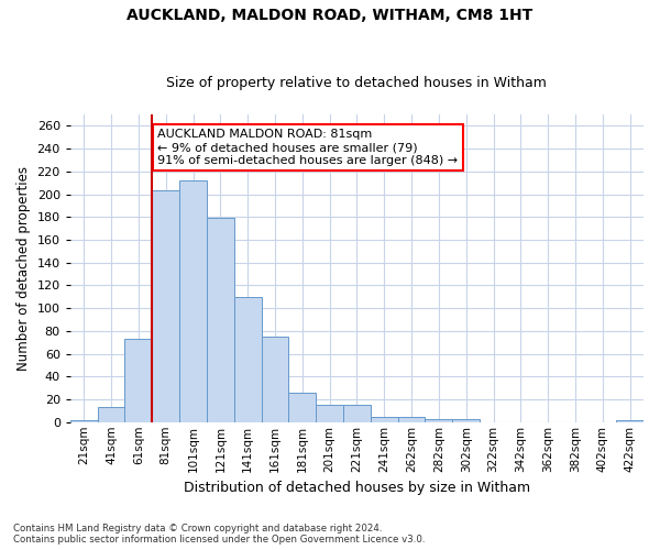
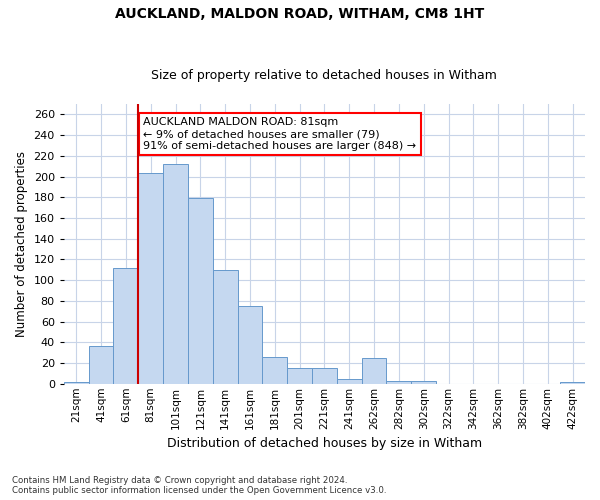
41sqm: 13 -> 36
61sqm: 73 -> 112
262sqm: 5 -> 25
